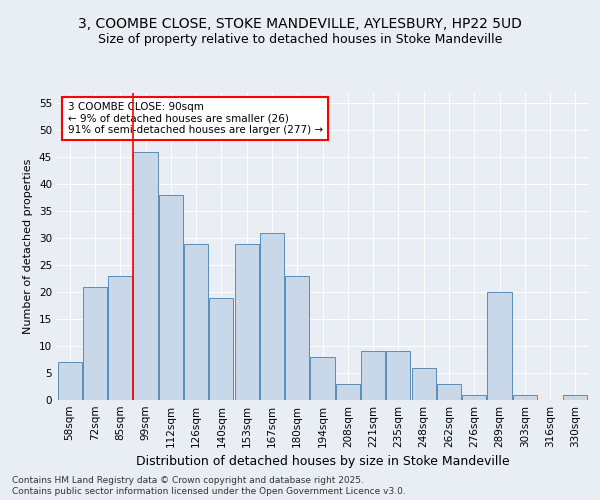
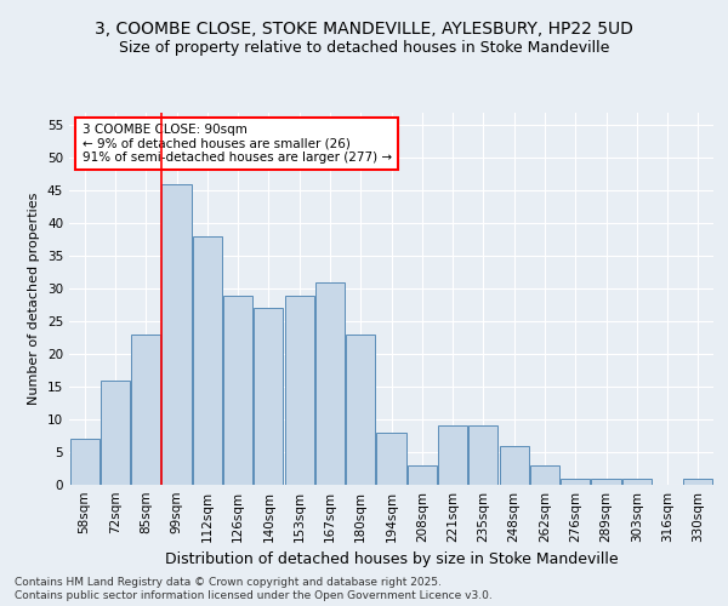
72sqm: 21 -> 16
140sqm: 19 -> 27
289sqm: 20 -> 1
